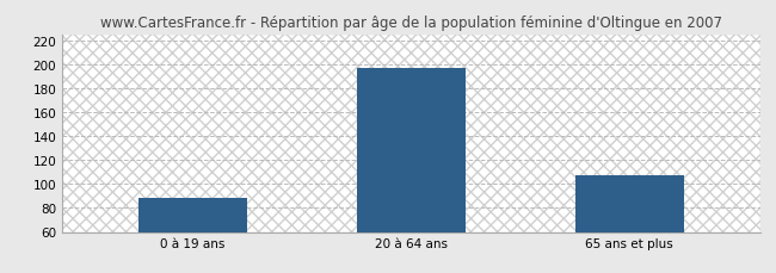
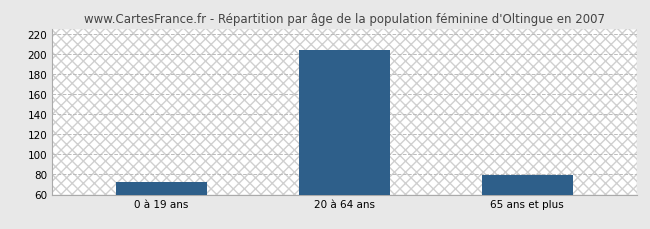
0 à 19 ans: 88 -> 72
20 à 64 ans: 197 -> 204
65 ans et plus: 107 -> 79
